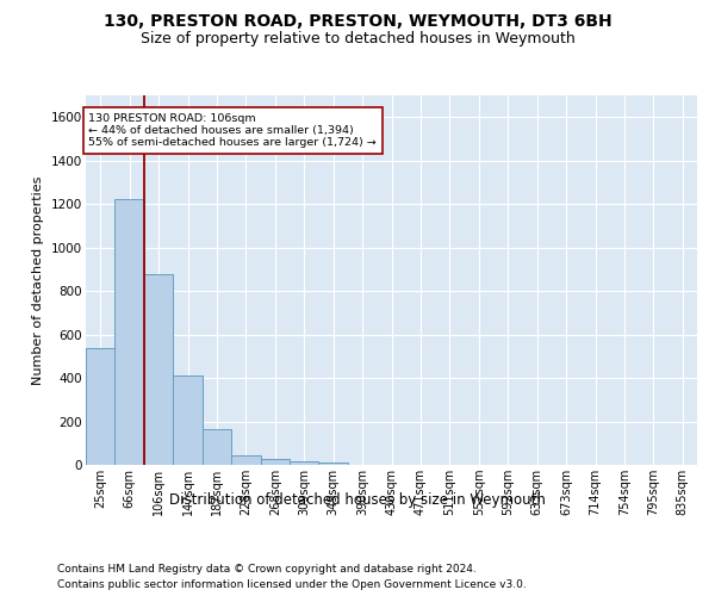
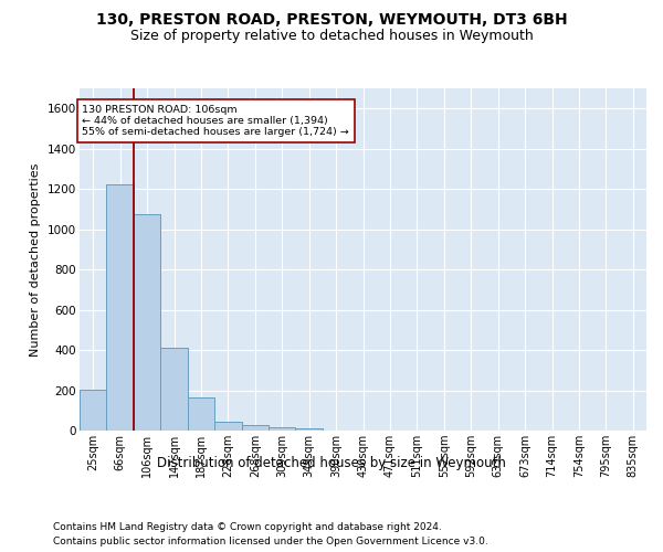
25sqm: 540 -> 200
106sqm: 880 -> 1080
